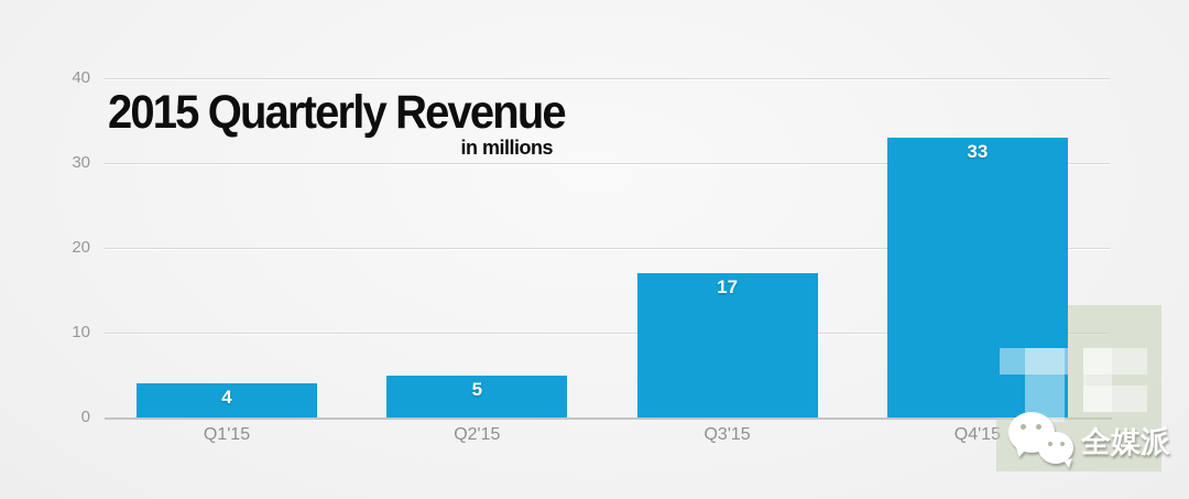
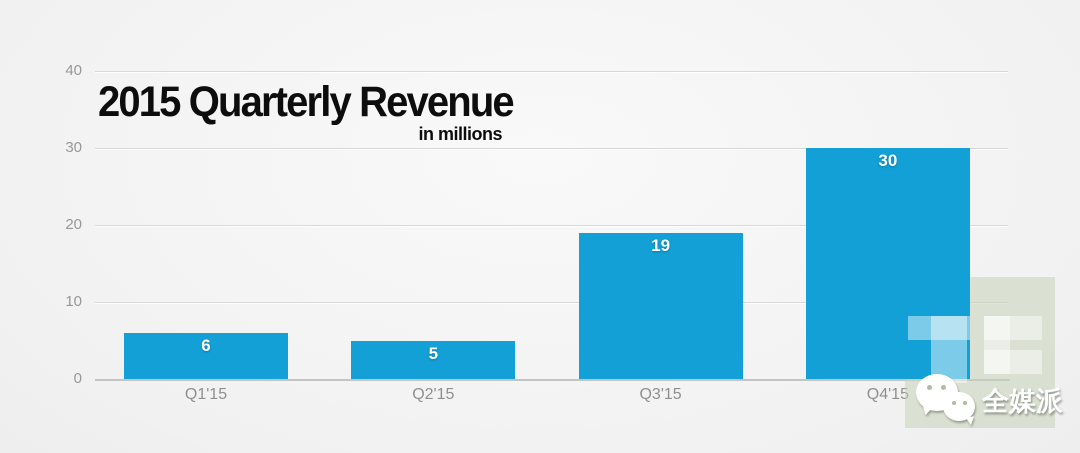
Q1'15: 4 -> 6
Q3'15: 17 -> 19
Q4'15: 33 -> 30
